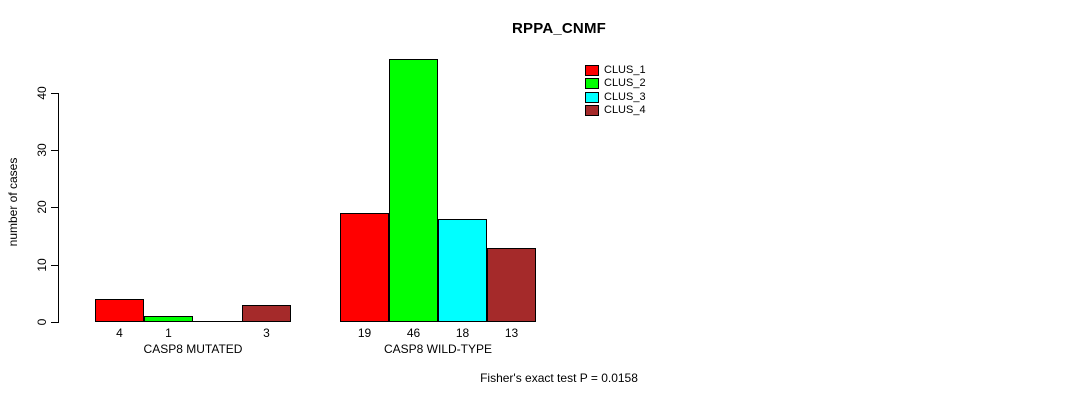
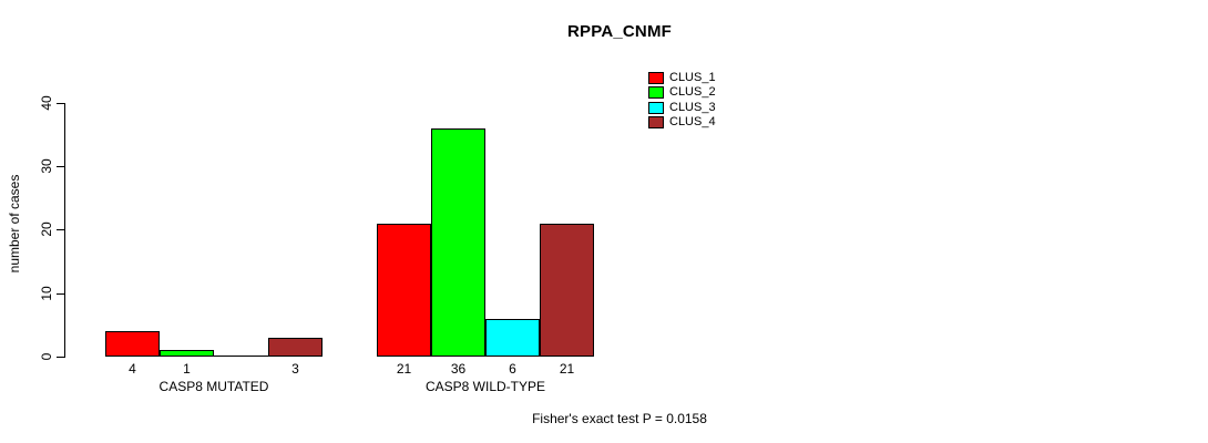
CLUS_1/CASP8 WILD-TYPE: 19 -> 21
CLUS_2/CASP8 WILD-TYPE: 46 -> 36
CLUS_3/CASP8 WILD-TYPE: 18 -> 6
CLUS_4/CASP8 WILD-TYPE: 13 -> 21
